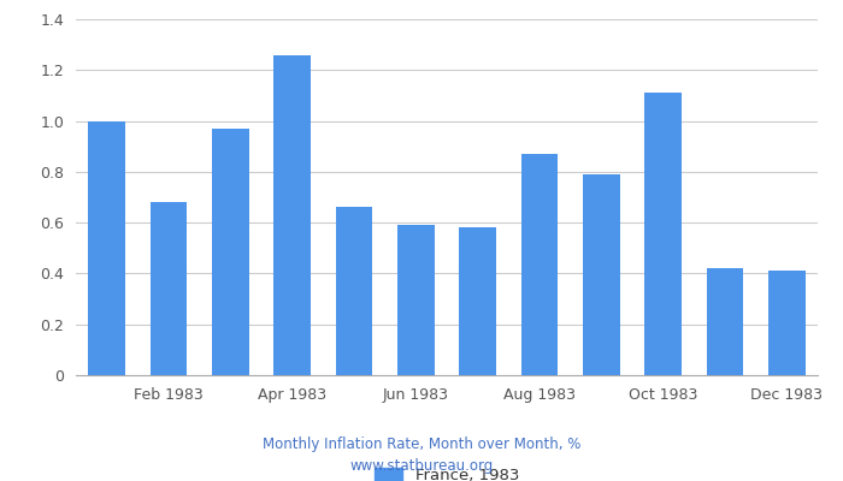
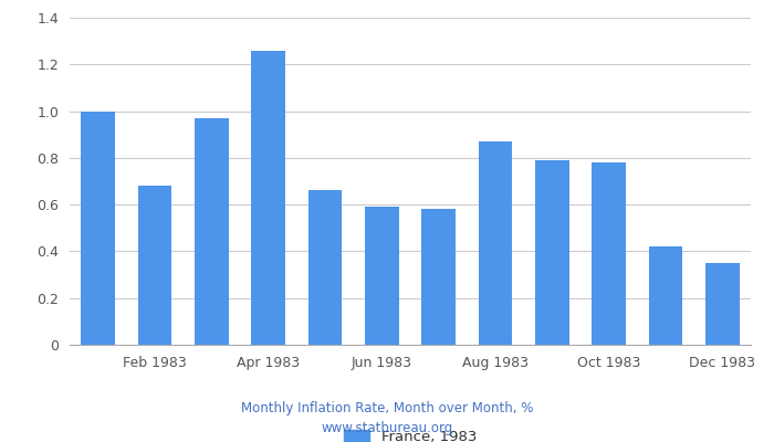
Oct 1983: 1.11 -> 0.78
Dec 1983: 0.41 -> 0.35
